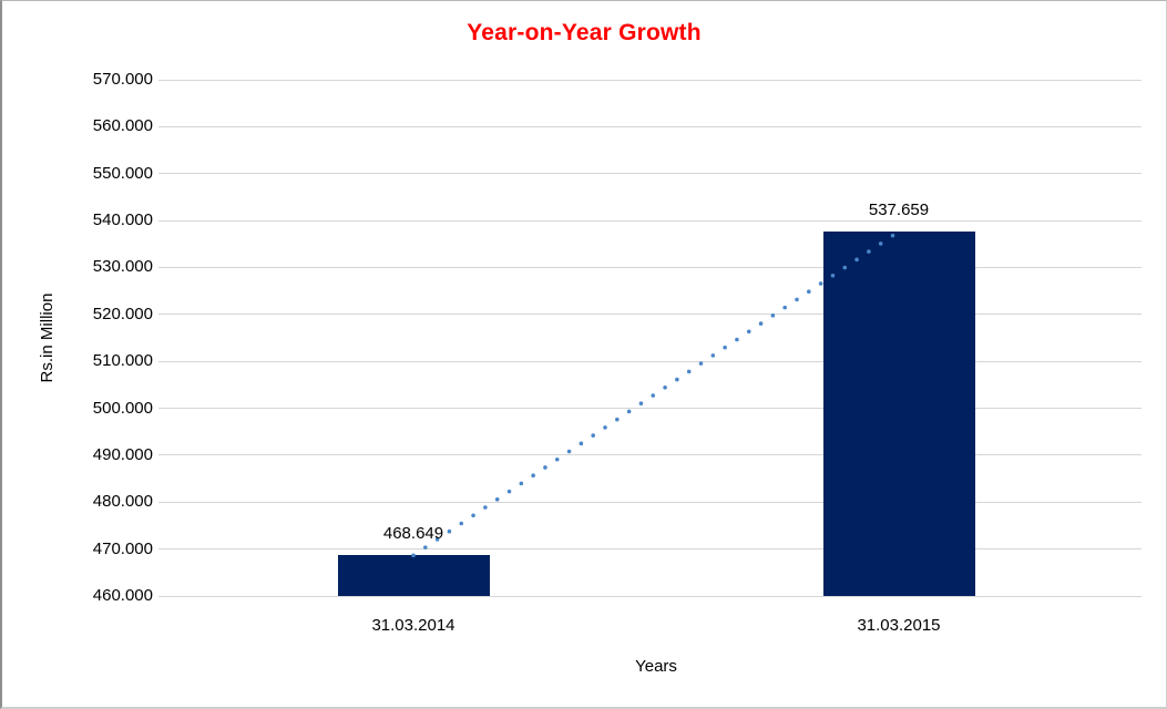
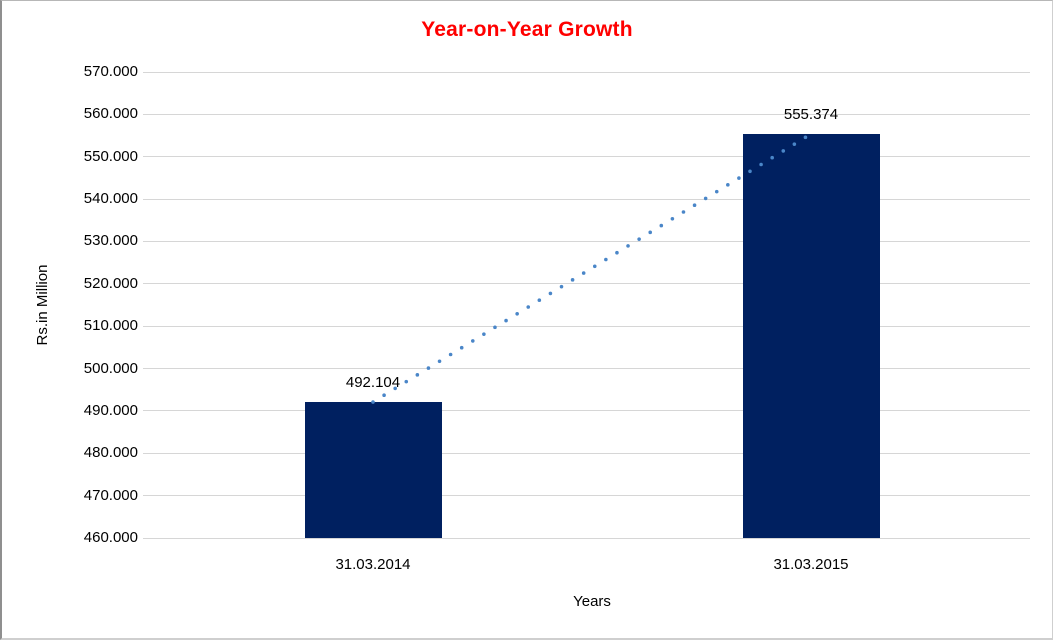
31.03.2014: 468.649 -> 492.104
31.03.2015: 537.659 -> 555.374
